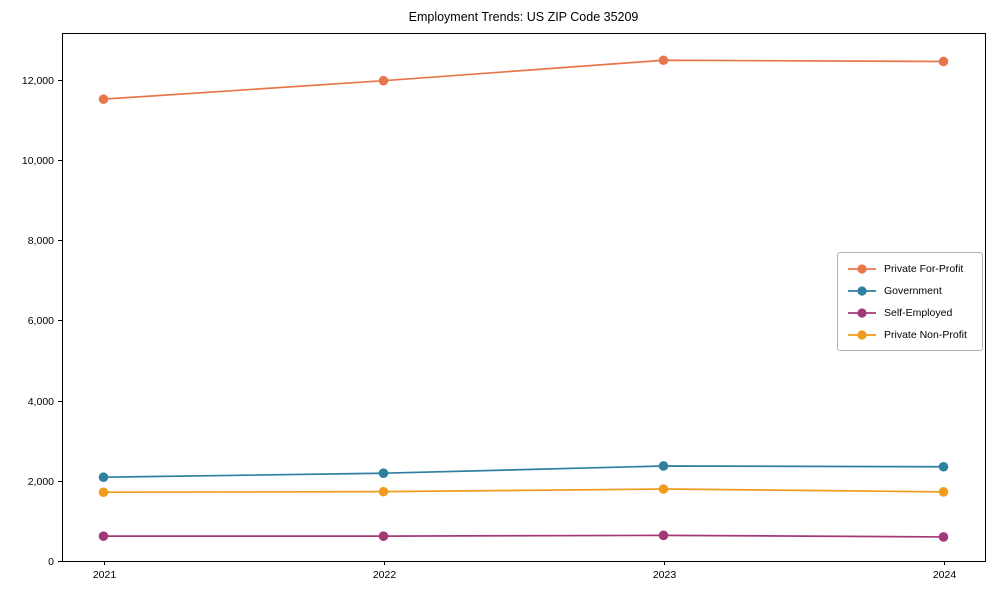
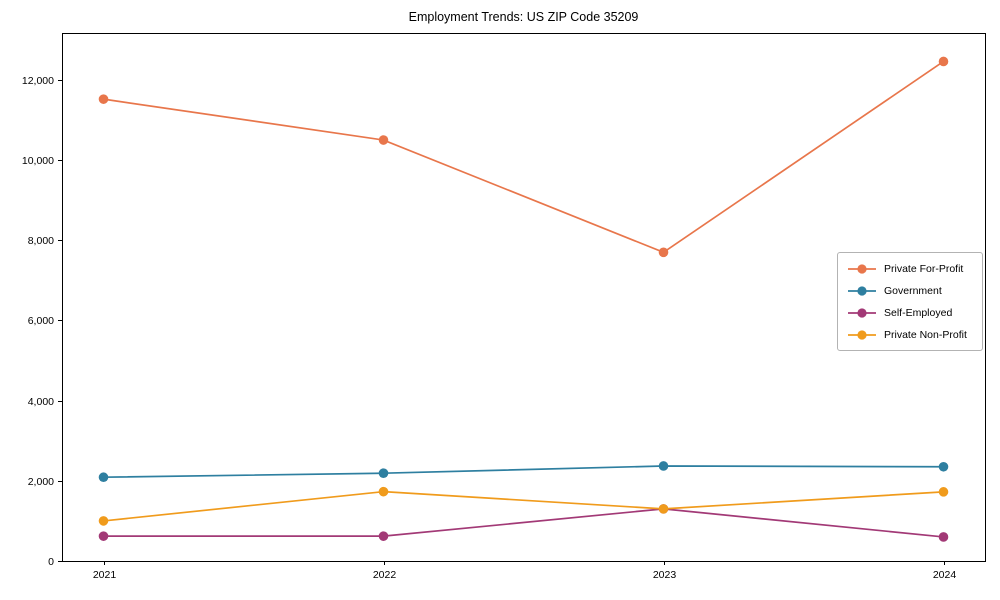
Private Non-Profit/2021: 1700 -> 1000
Private For-Profit/2022: 12000 -> 10500
Private For-Profit/2023: 12500 -> 7700
Self-Employed/2023: 600 -> 1300
Private Non-Profit/2023: 1800 -> 1300
